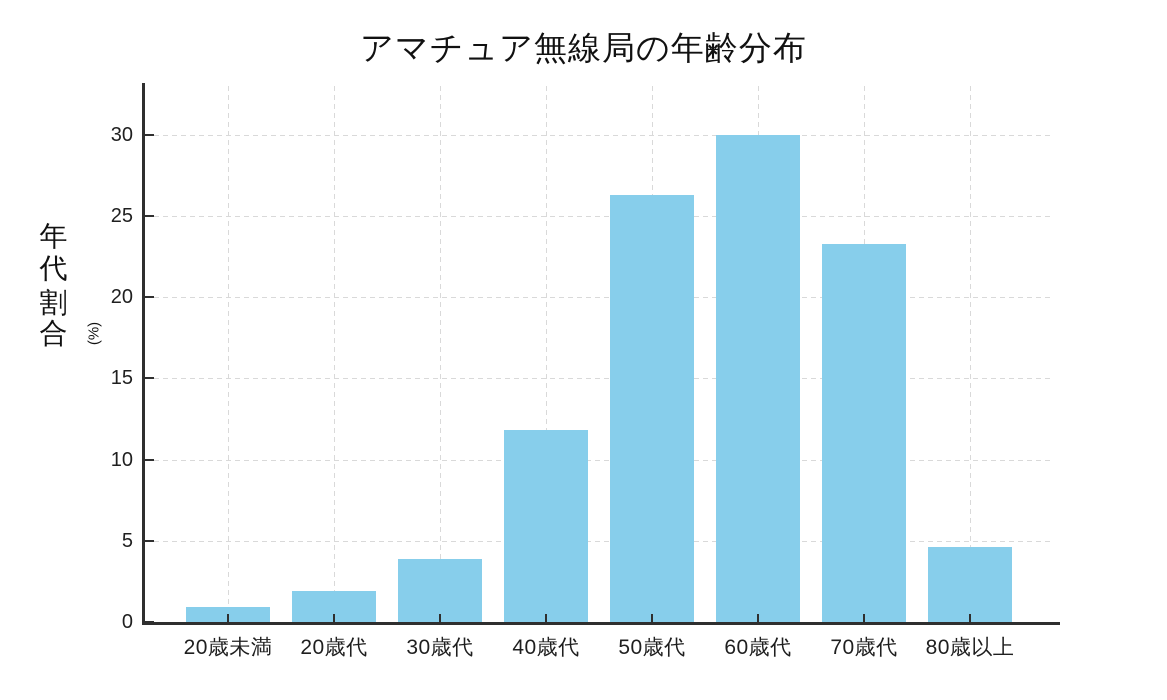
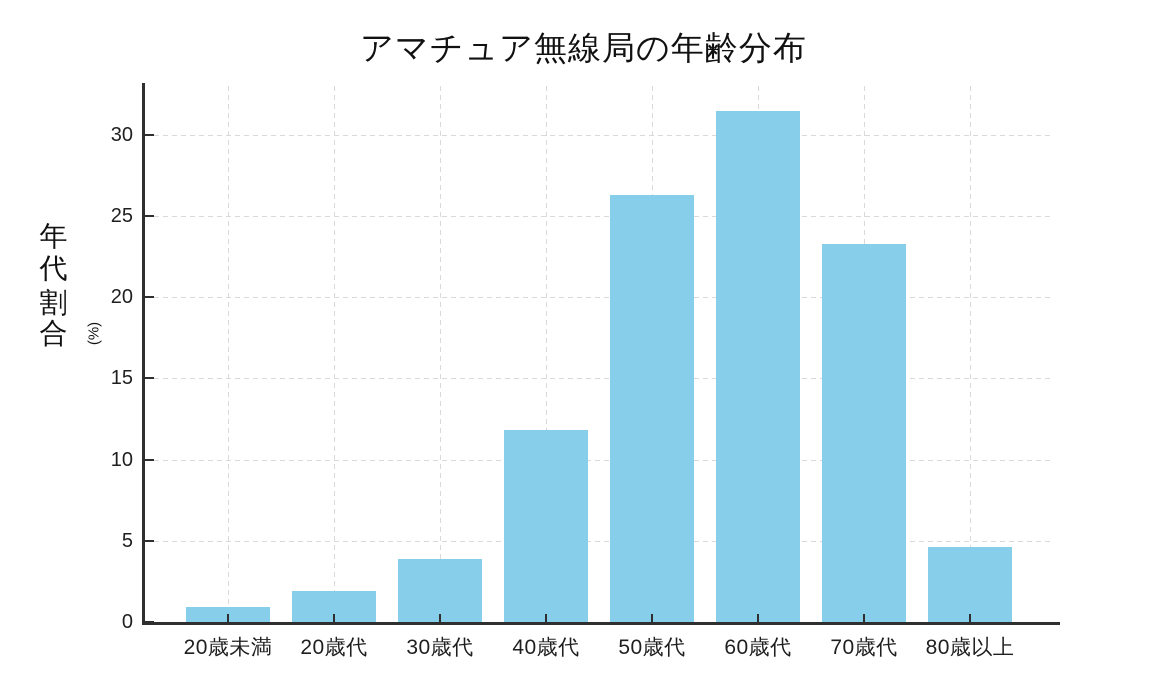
60歳代: 30.0 -> 31.5
